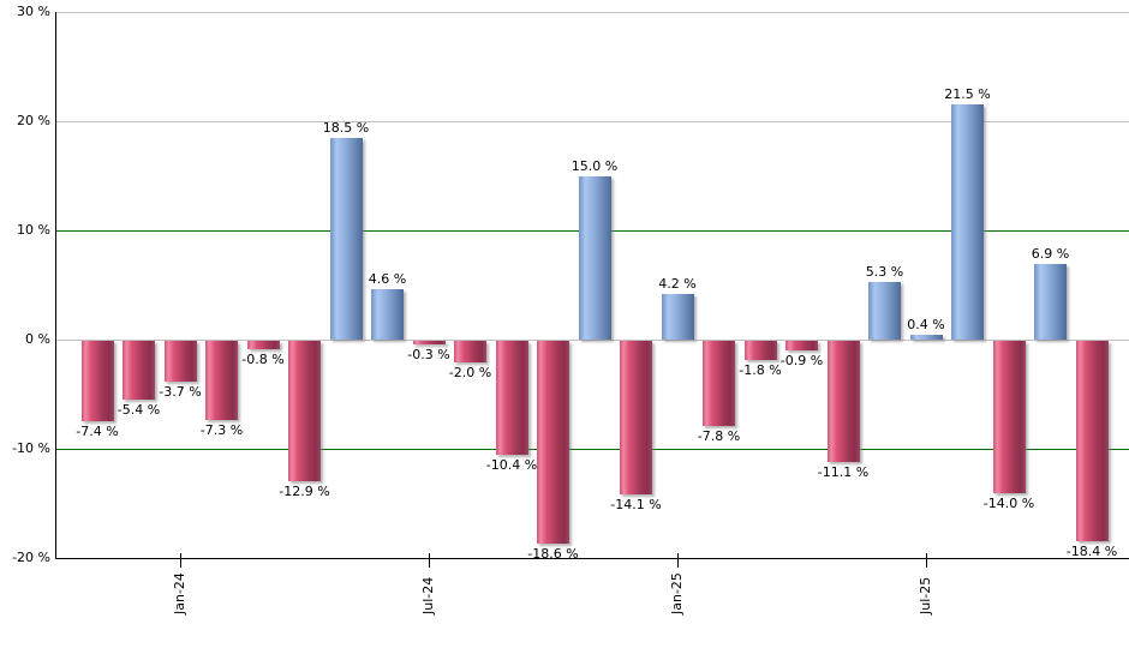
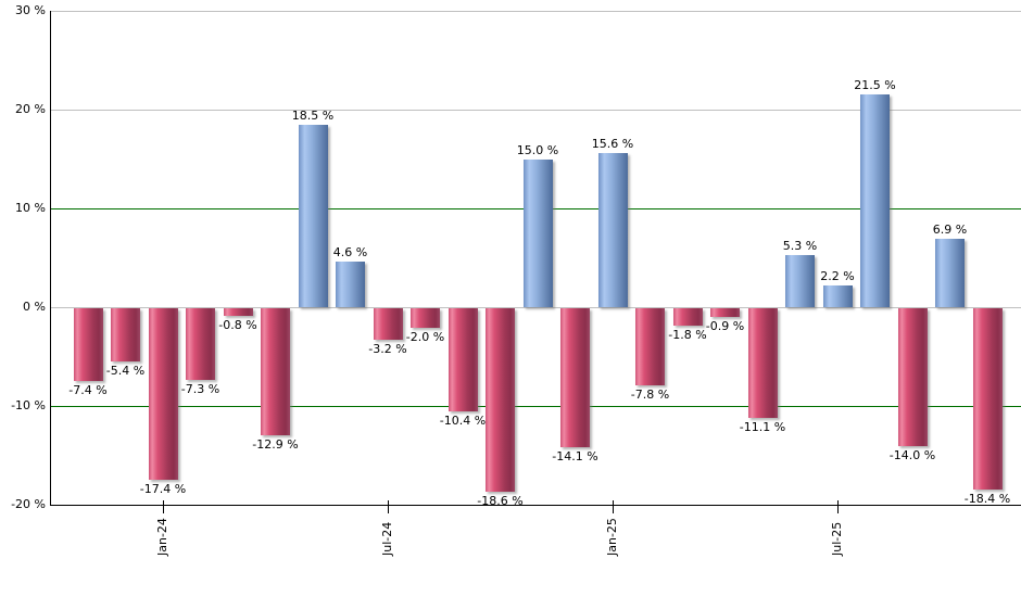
Jan-24: -3.7 -> -17.4
Jul-24: -0.3 -> -3.2
Jan-25: 4.2 -> 15.6
Jul-25: 0.4 -> 2.2
